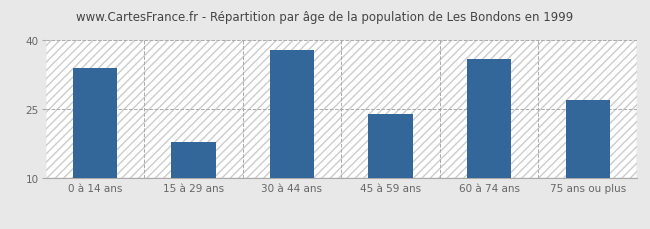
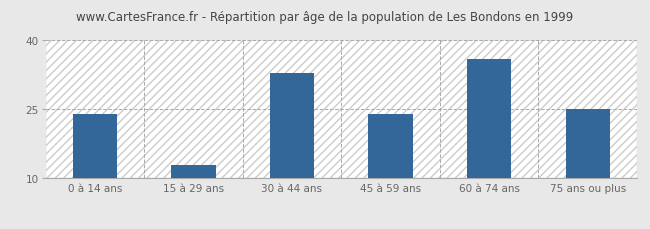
0 à 14 ans: 34 -> 24
15 à 29 ans: 18 -> 13
30 à 44 ans: 38 -> 33
75 ans ou plus: 27 -> 25
